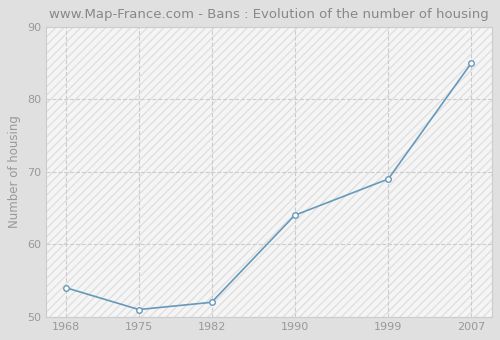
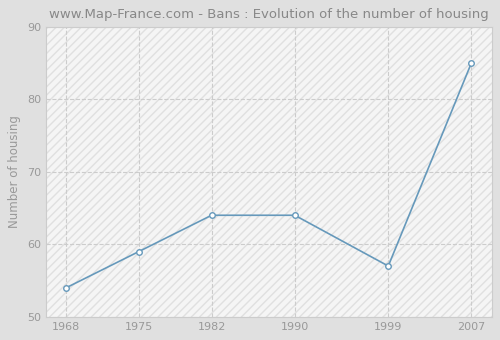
1975: 51 -> 59
1982: 52 -> 64
1999: 69 -> 57
